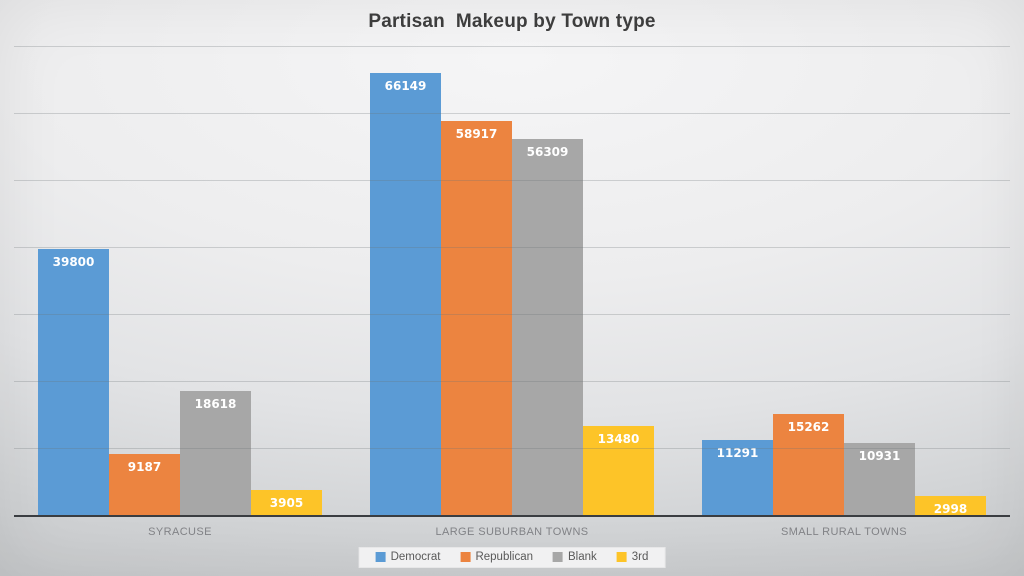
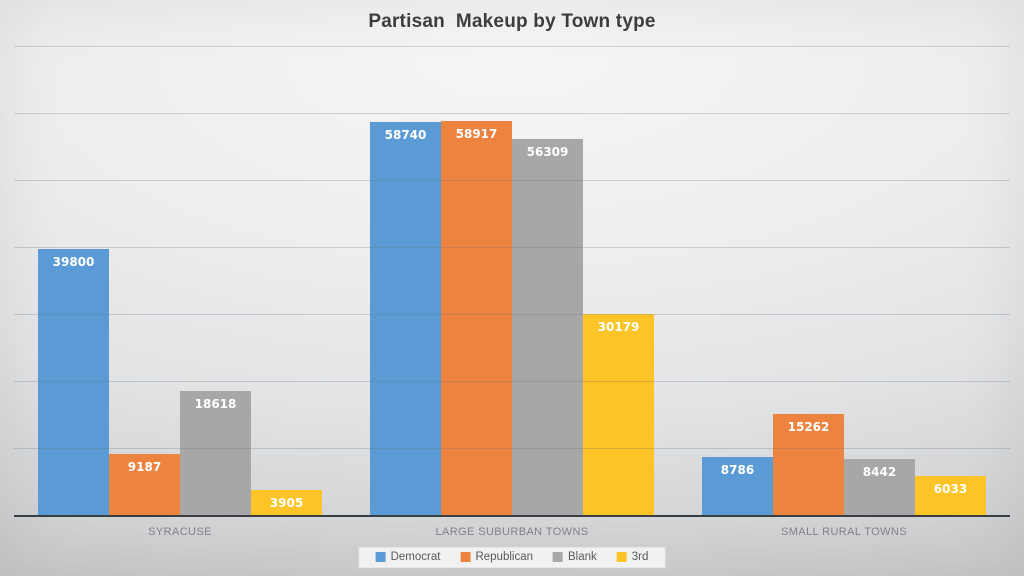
Democrat/LARGE SUBURBAN TOWNS: 66149 -> 58740
3rd/LARGE SUBURBAN TOWNS: 13480 -> 30179
Democrat/SMALL RURAL TOWNS: 11291 -> 8786
Blank/SMALL RURAL TOWNS: 10931 -> 8442
3rd/SMALL RURAL TOWNS: 2998 -> 6033
